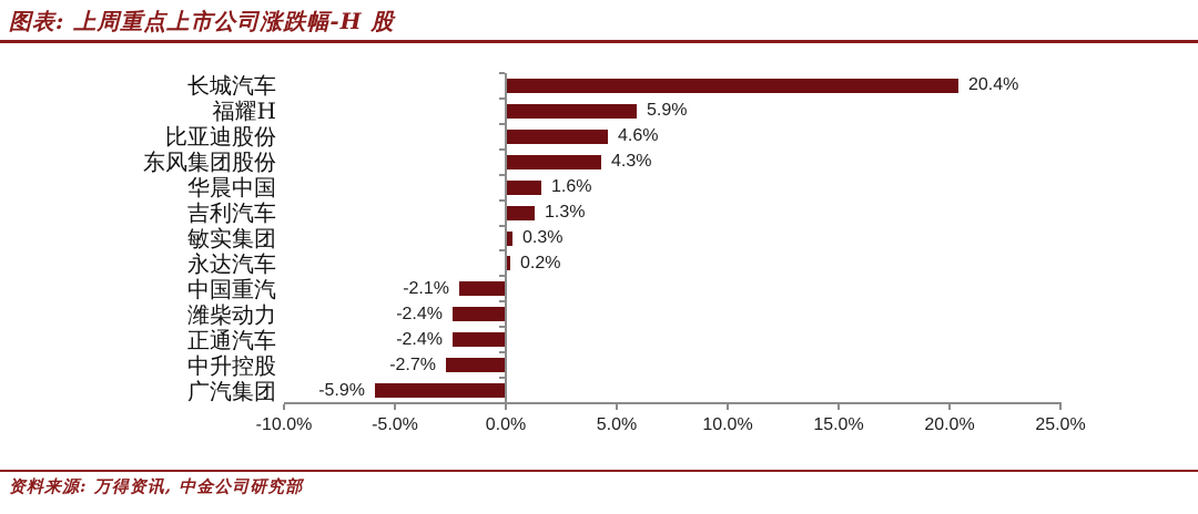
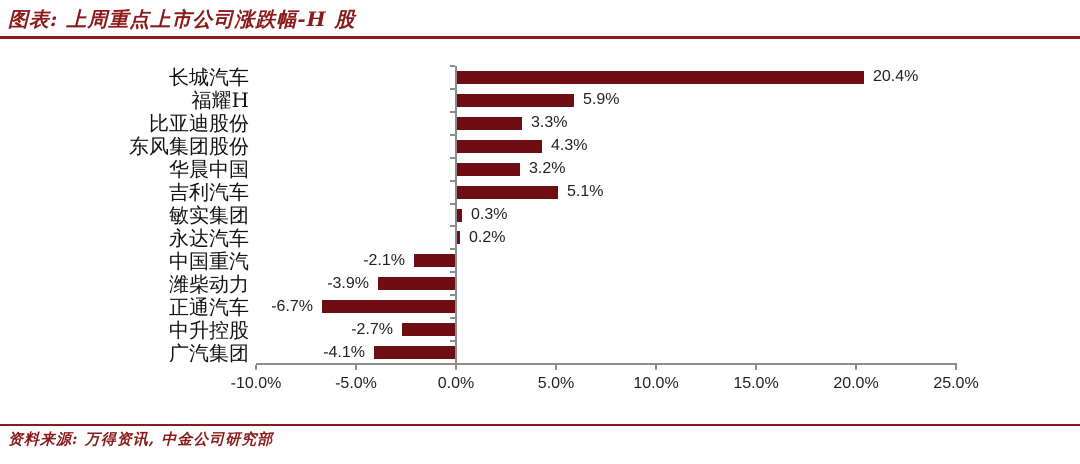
比亚迪股份: 4.6% -> 3.3%
华晨中国: 1.6% -> 3.2%
吉利汽车: 1.3% -> 5.1%
潍柴动力: -2.4% -> -3.9%
正通汽车: -2.4% -> -6.7%
广汽集团: -5.9% -> -4.1%
